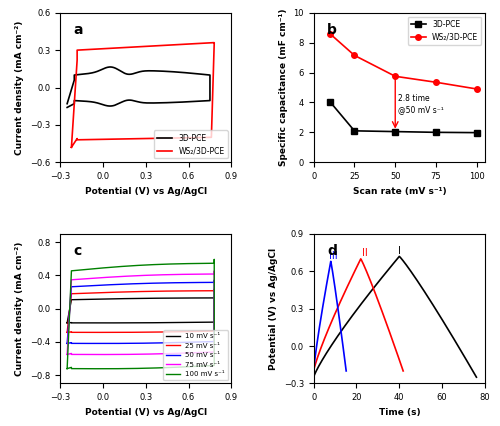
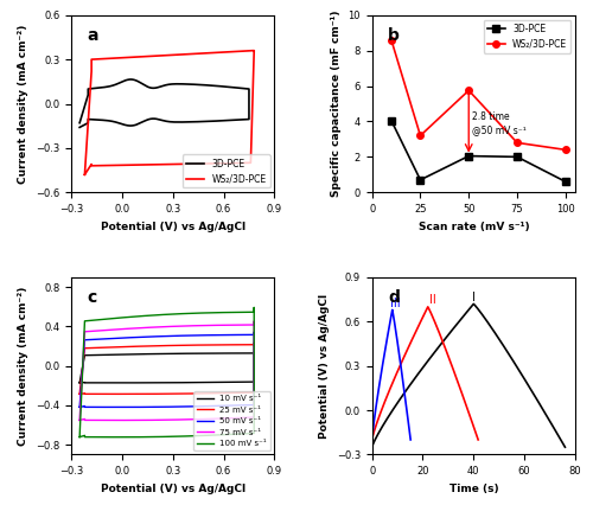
3D-PCE/25: 2.1 -> 0.7
WS₂/3D-PCE/25: 7.2 -> 3.2
WS₂/3D-PCE/75: 5.3 -> 2.8
3D-PCE/100: 2.0 -> 0.6
WS₂/3D-PCE/100: 4.9 -> 2.4
